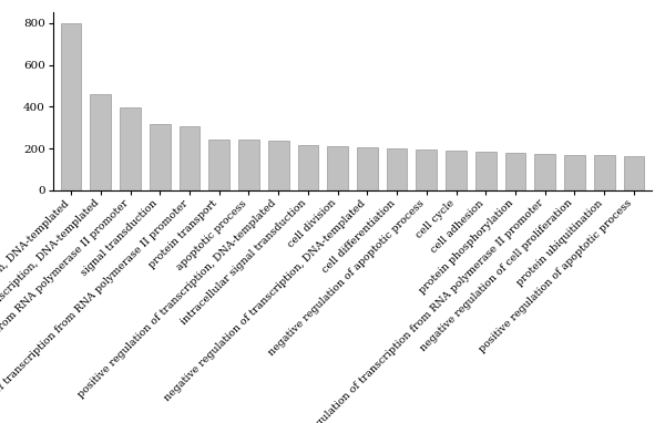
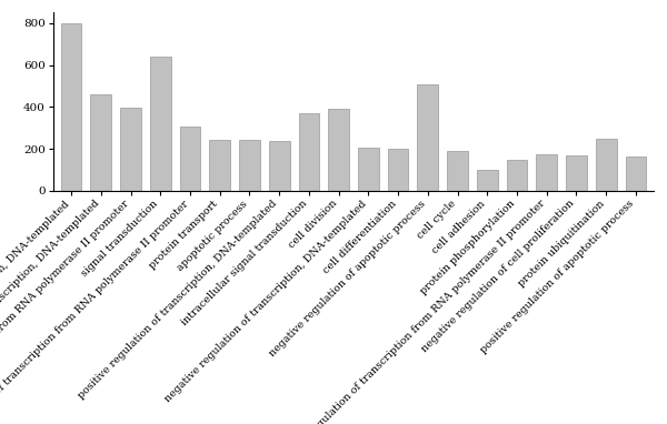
signal transduction: 320 -> 640
intracellular signal transduction: 220 -> 370
cell division: 210 -> 390
negative regulation of apoptotic process: 200 -> 510
cell adhesion: 180 -> 100
protein phosphorylation: 180 -> 150
protein ubiquitination: 170 -> 250
